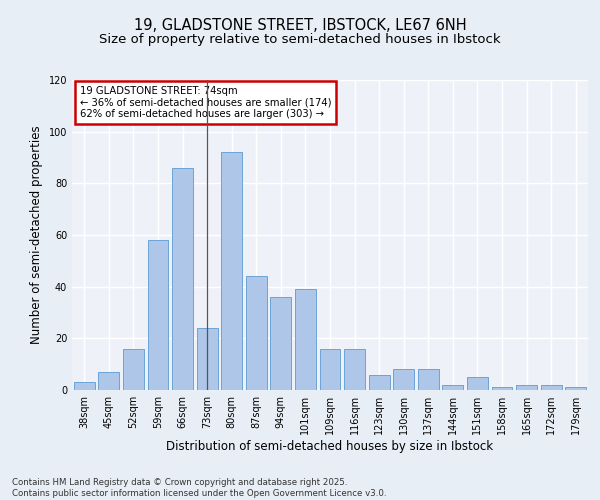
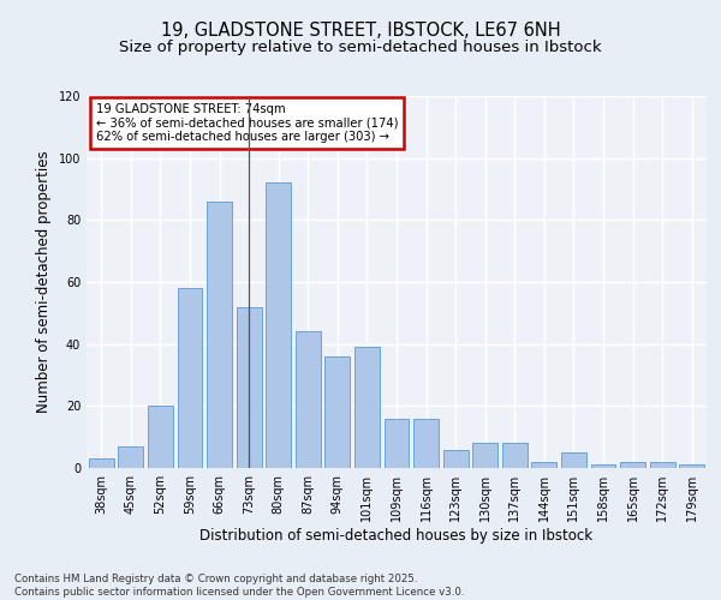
52sqm: 16 -> 20
73sqm: 24 -> 52
